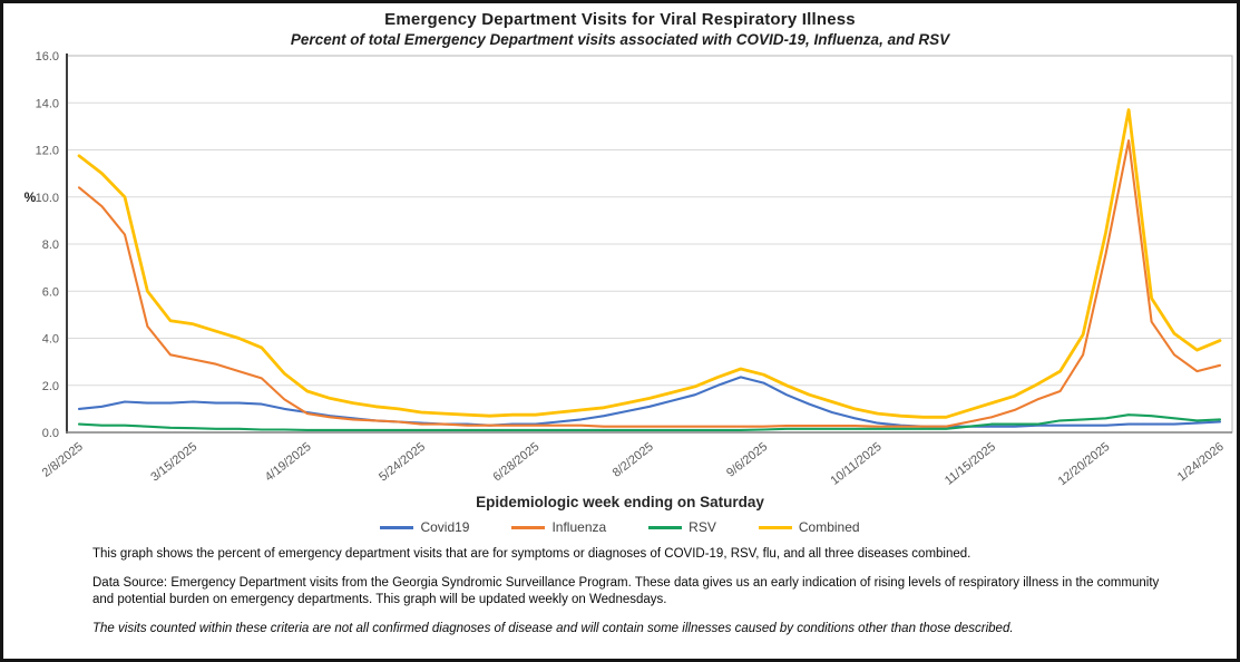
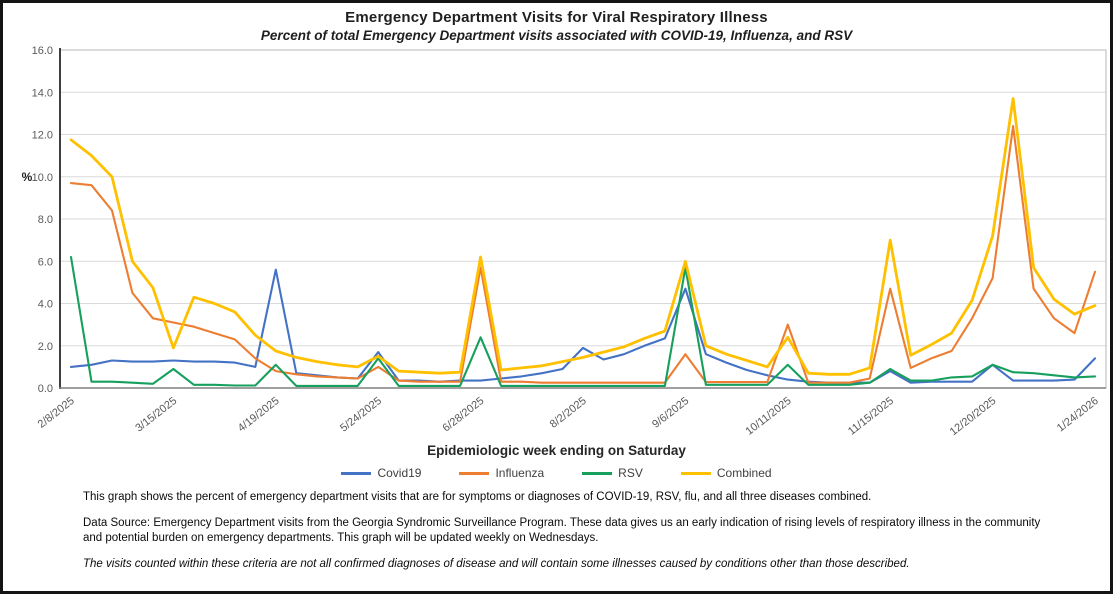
Influenza/2/8/2025: 10.4 -> 9.7
RSV/2/8/2025: 0.3 -> 6.2
RSV/3/15/2025: 0.2 -> 0.9
Combined/3/15/2025: 4.6 -> 1.9
Covid19/4/19/2025: 0.8 -> 5.6
RSV/4/19/2025: 0.1 -> 1.1
Covid19/5/24/2025: 0.4 -> 1.7
Influenza/5/24/2025: 0.3 -> 1.0
RSV/5/24/2025: 0.1 -> 1.4
Combined/5/24/2025: 0.8 -> 1.5
Influenza/6/28/2025: 0.3 -> 5.7
RSV/6/28/2025: 0.1 -> 2.4
Combined/6/28/2025: 0.8 -> 6.2
Covid19/8/2/2025: 1.1 -> 1.9
Covid19/9/6/2025: 2.1 -> 4.7
Influenza/9/6/2025: 0.2 -> 1.6
RSV/9/6/2025: 0.1 -> 5.7
Combined/9/6/2025: 2.5 -> 6.0
Influenza/10/11/2025: 0.2 -> 3.0
RSV/10/11/2025: 0.1 -> 1.1
Combined/10/11/2025: 0.8 -> 2.4
Covid19/11/15/2025: 0.2 -> 0.8
Influenza/11/15/2025: 0.7 -> 4.7
RSV/11/15/2025: 0.3 -> 0.9
Combined/11/15/2025: 1.2 -> 7.0
Covid19/12/20/2025: 0.3 -> 1.1
Influenza/12/20/2025: 7.6 -> 5.2
RSV/12/20/2025: 0.6 -> 1.1
Combined/12/20/2025: 8.5 -> 7.2
Covid19/1/24/2026: 0.5 -> 1.4
Influenza/1/24/2026: 2.9 -> 5.5
